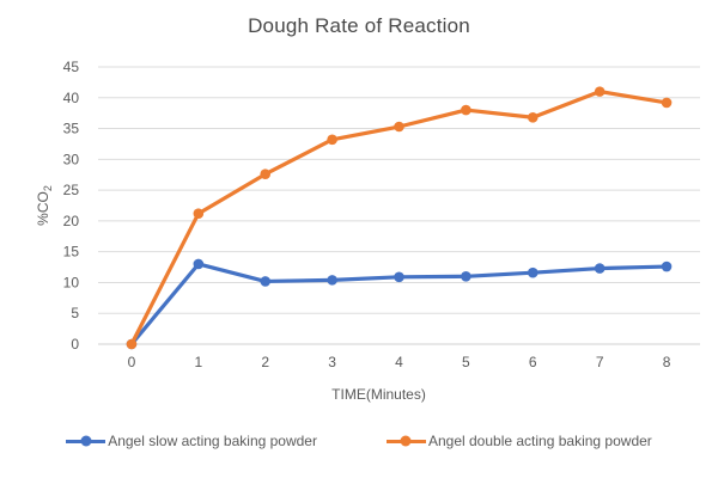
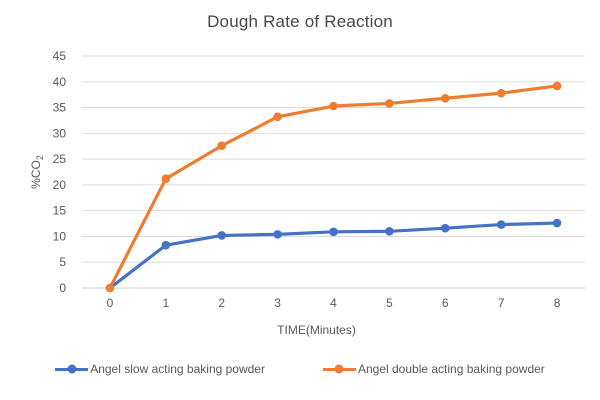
Angel slow acting baking powder/1: 13 -> 8
Angel double acting baking powder/5: 38 -> 36
Angel double acting baking powder/7: 41 -> 38
